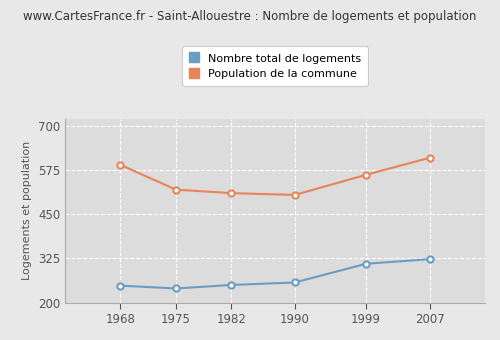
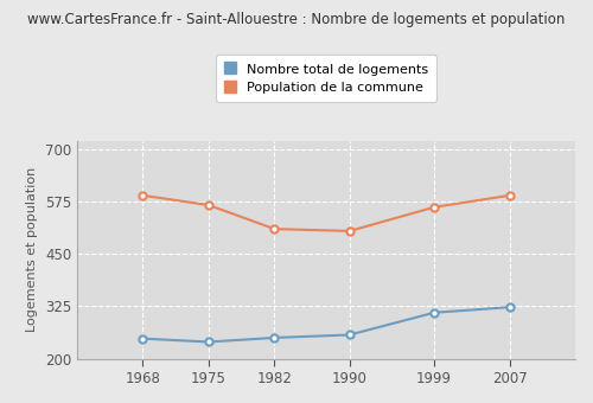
Population de la commune/1975: 520 -> 567
Population de la commune/2007: 610 -> 590
